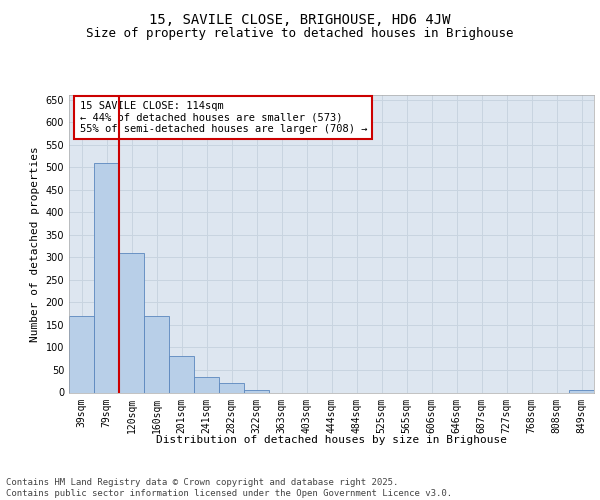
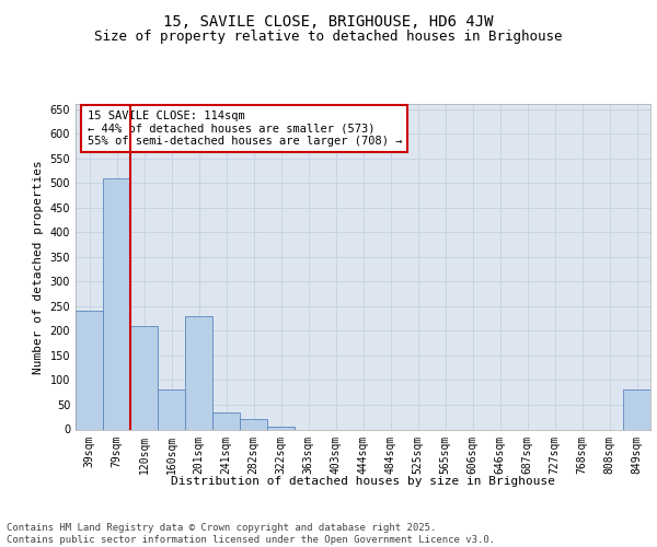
39sqm: 170 -> 240
120sqm: 310 -> 210
160sqm: 170 -> 80
201sqm: 80 -> 230
849sqm: 5 -> 80
